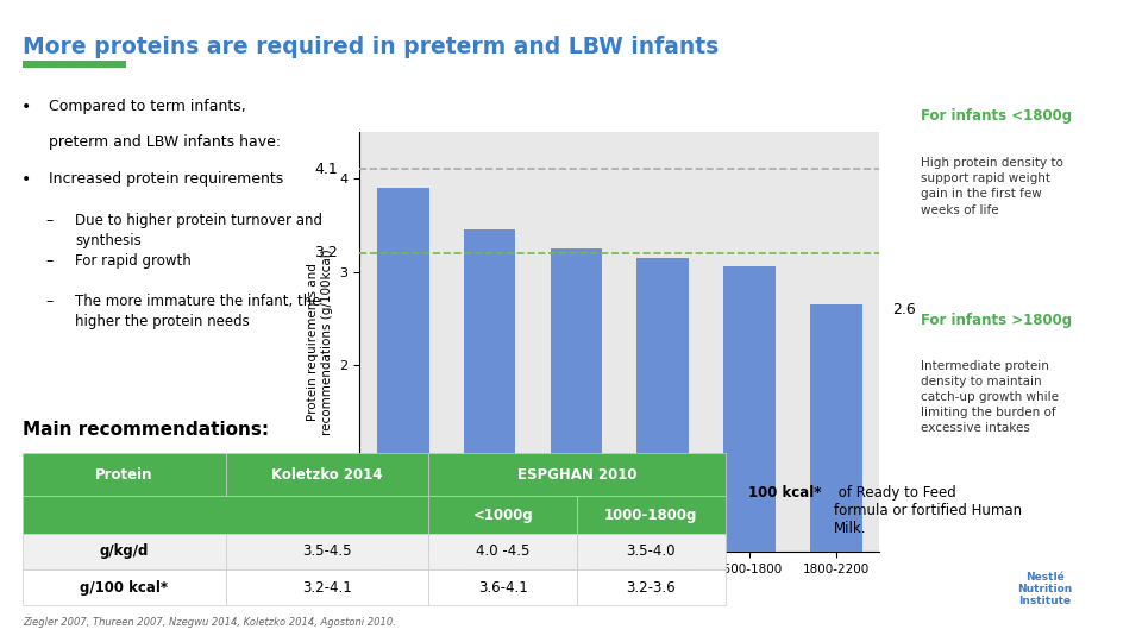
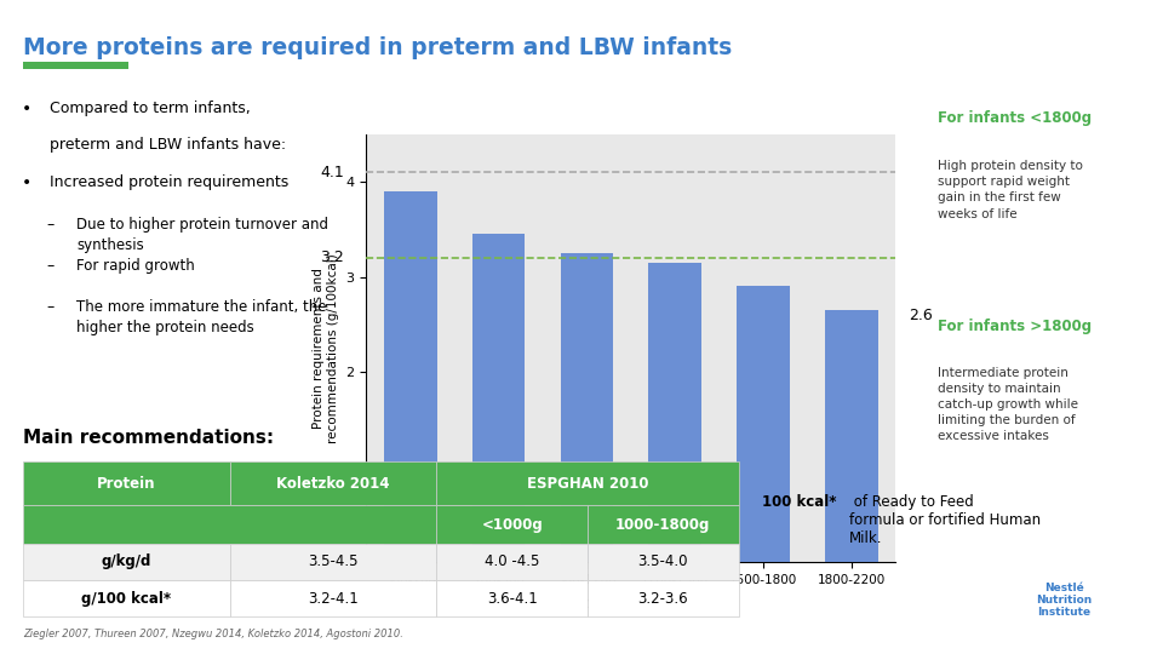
1500-1800: 3.06 -> 2.90
